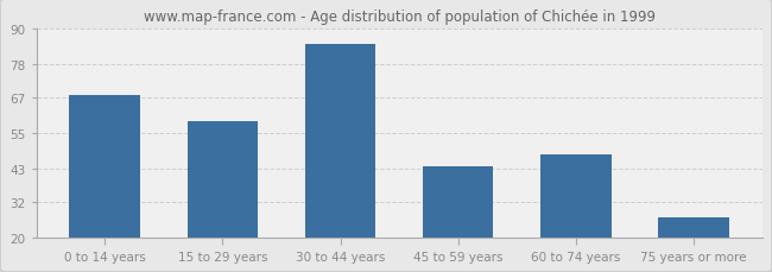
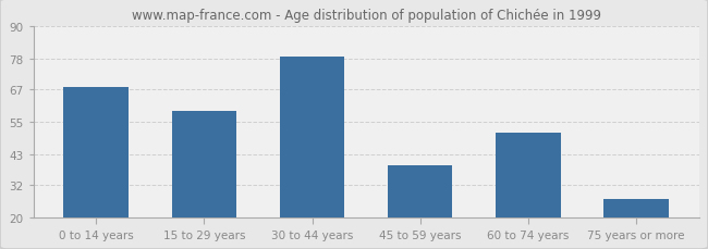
30 to 44 years: 85 -> 79
45 to 59 years: 44 -> 39
60 to 74 years: 48 -> 51
